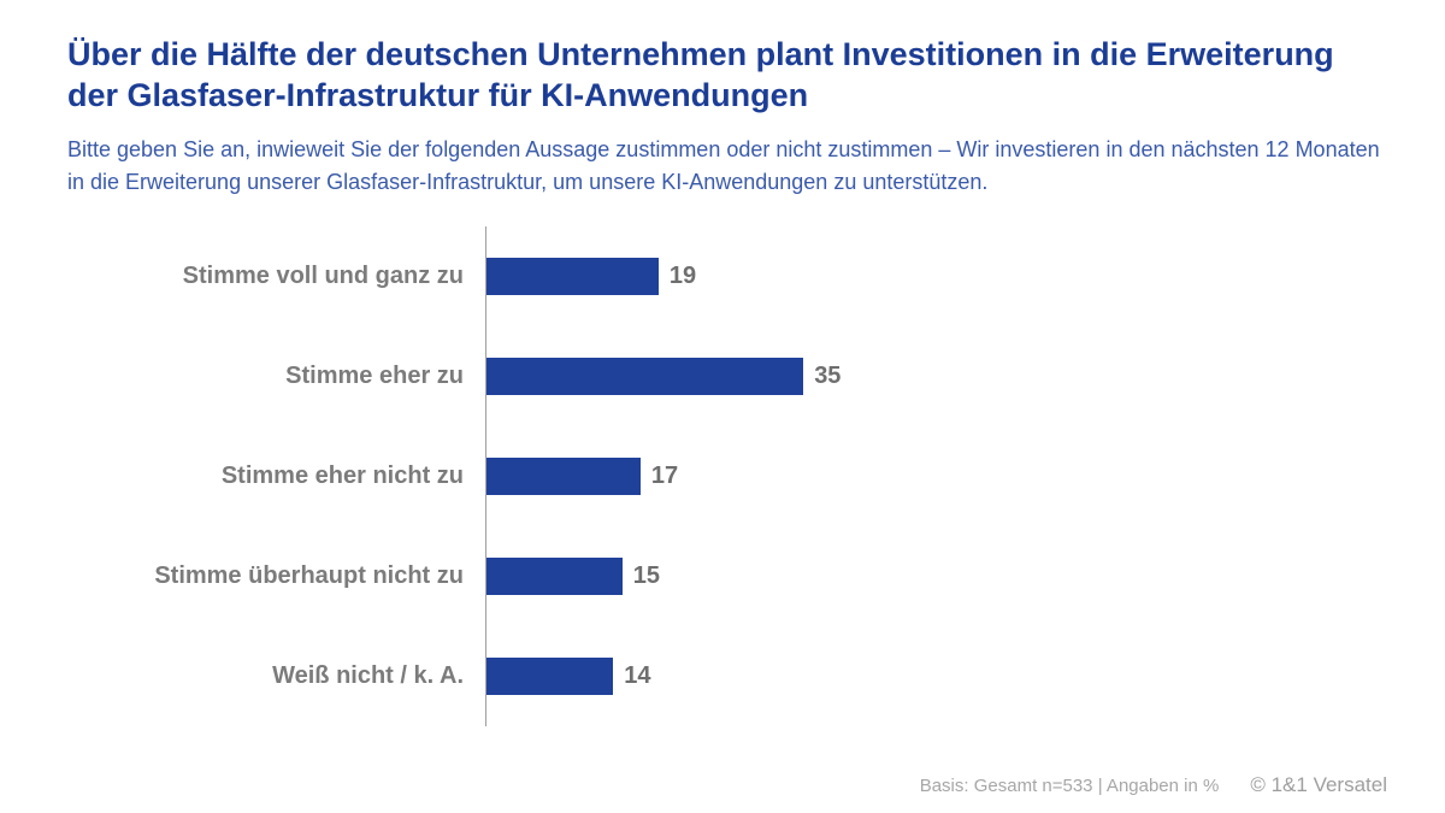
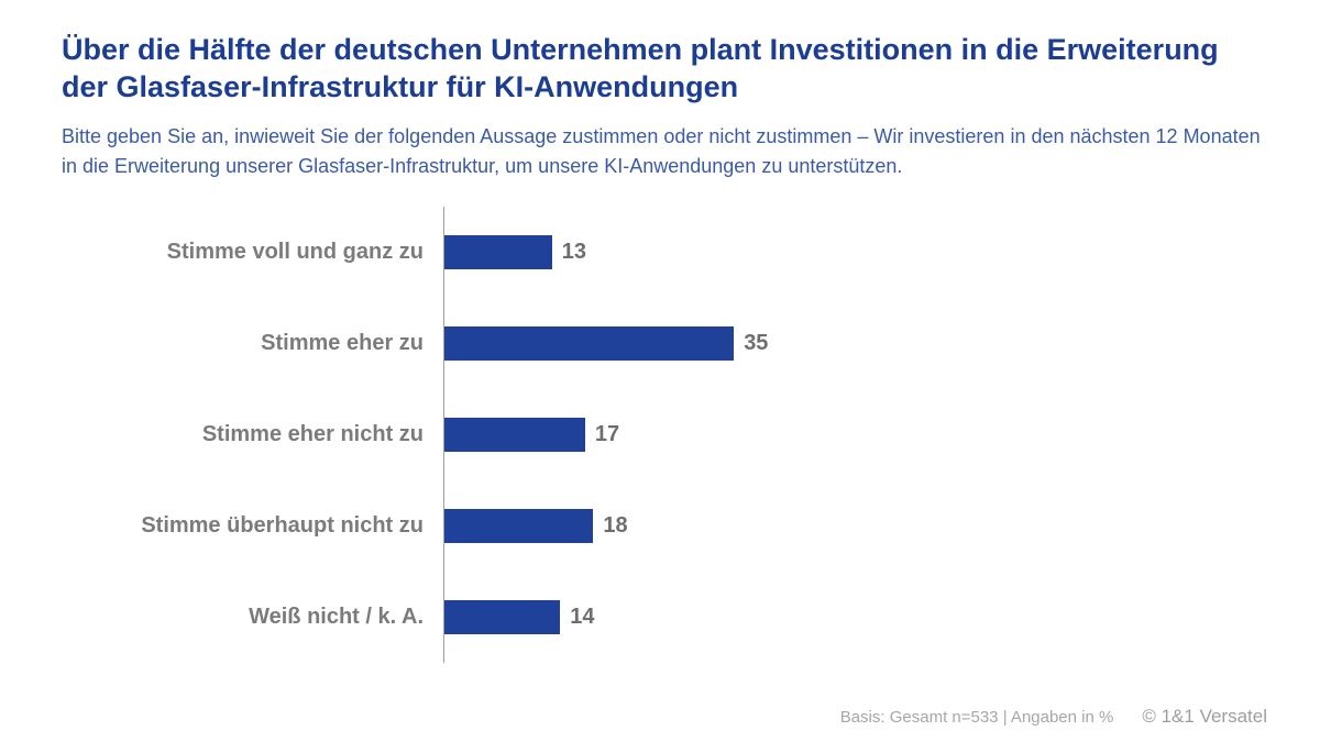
Stimme voll und ganz zu: 19 -> 13
Stimme überhaupt nicht zu: 15 -> 18
